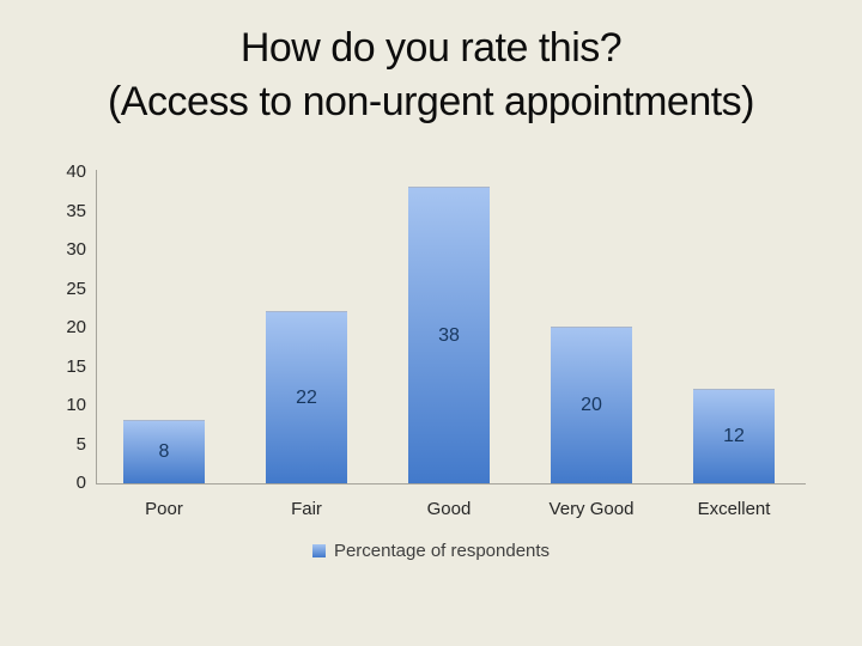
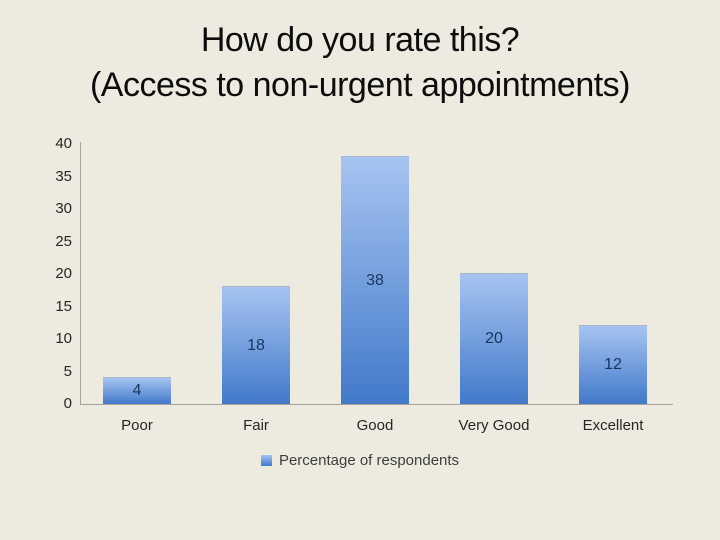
Poor: 8 -> 4
Fair: 22 -> 18
